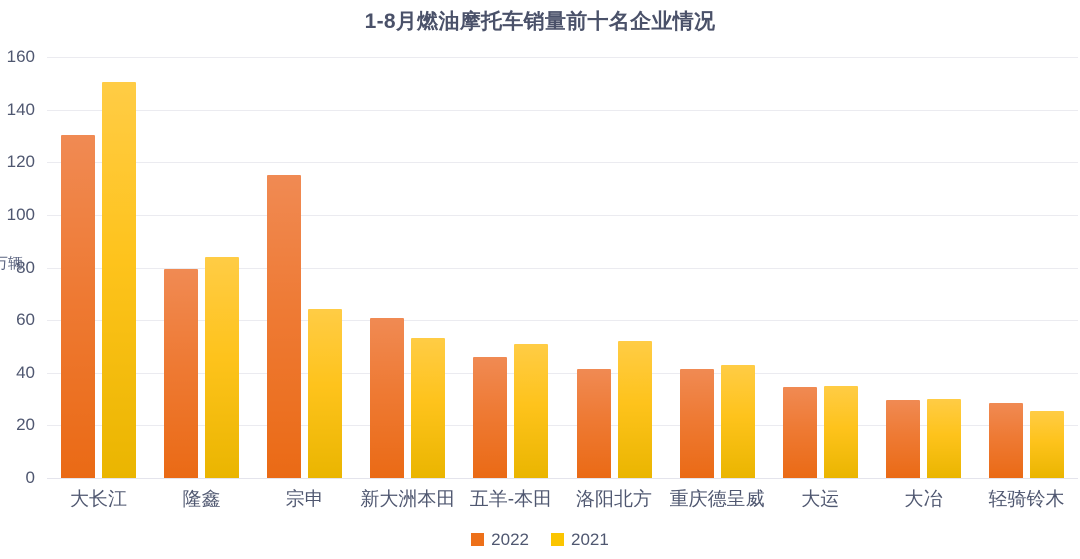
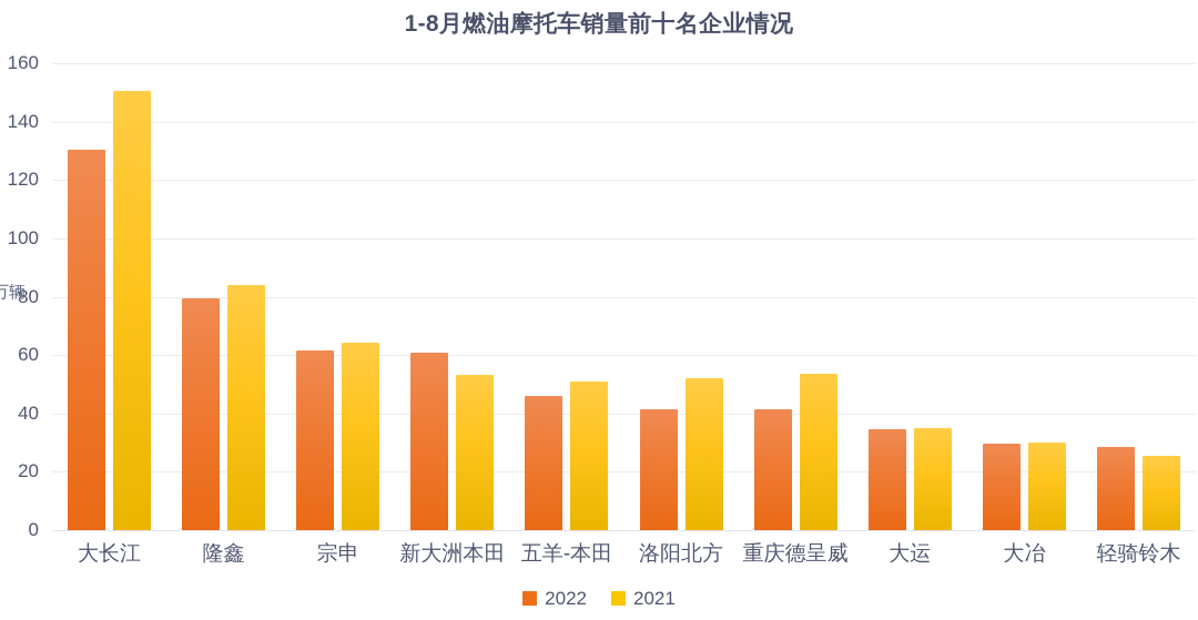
2022/宗申: 115 -> 62
2021/重庆德呈威: 43 -> 54
